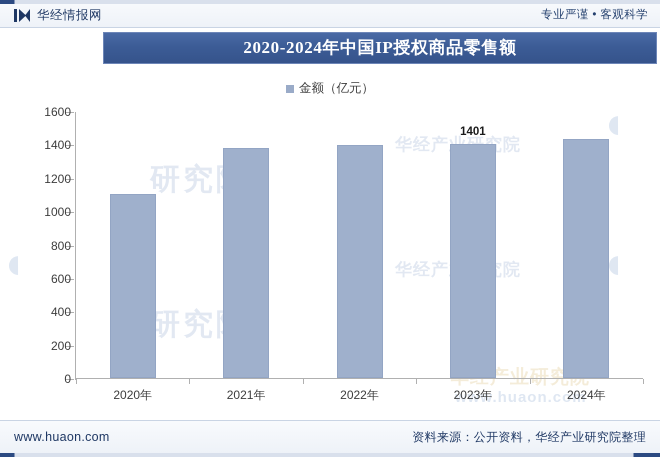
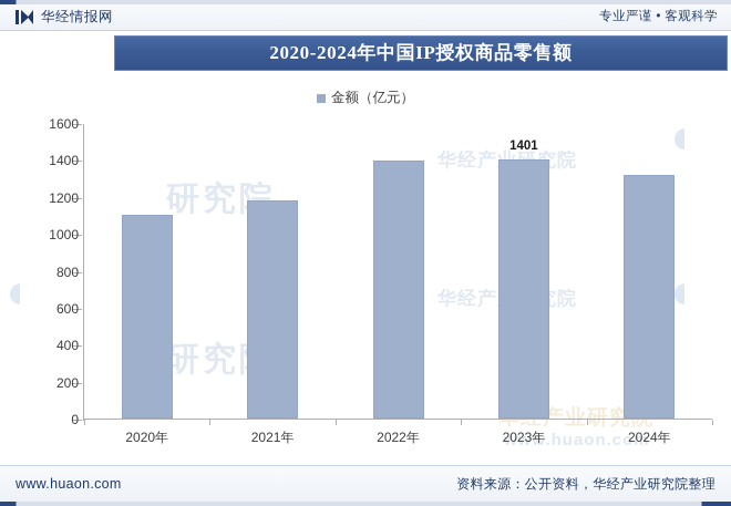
2021年: 1380 -> 1180
2024年: 1430 -> 1320
